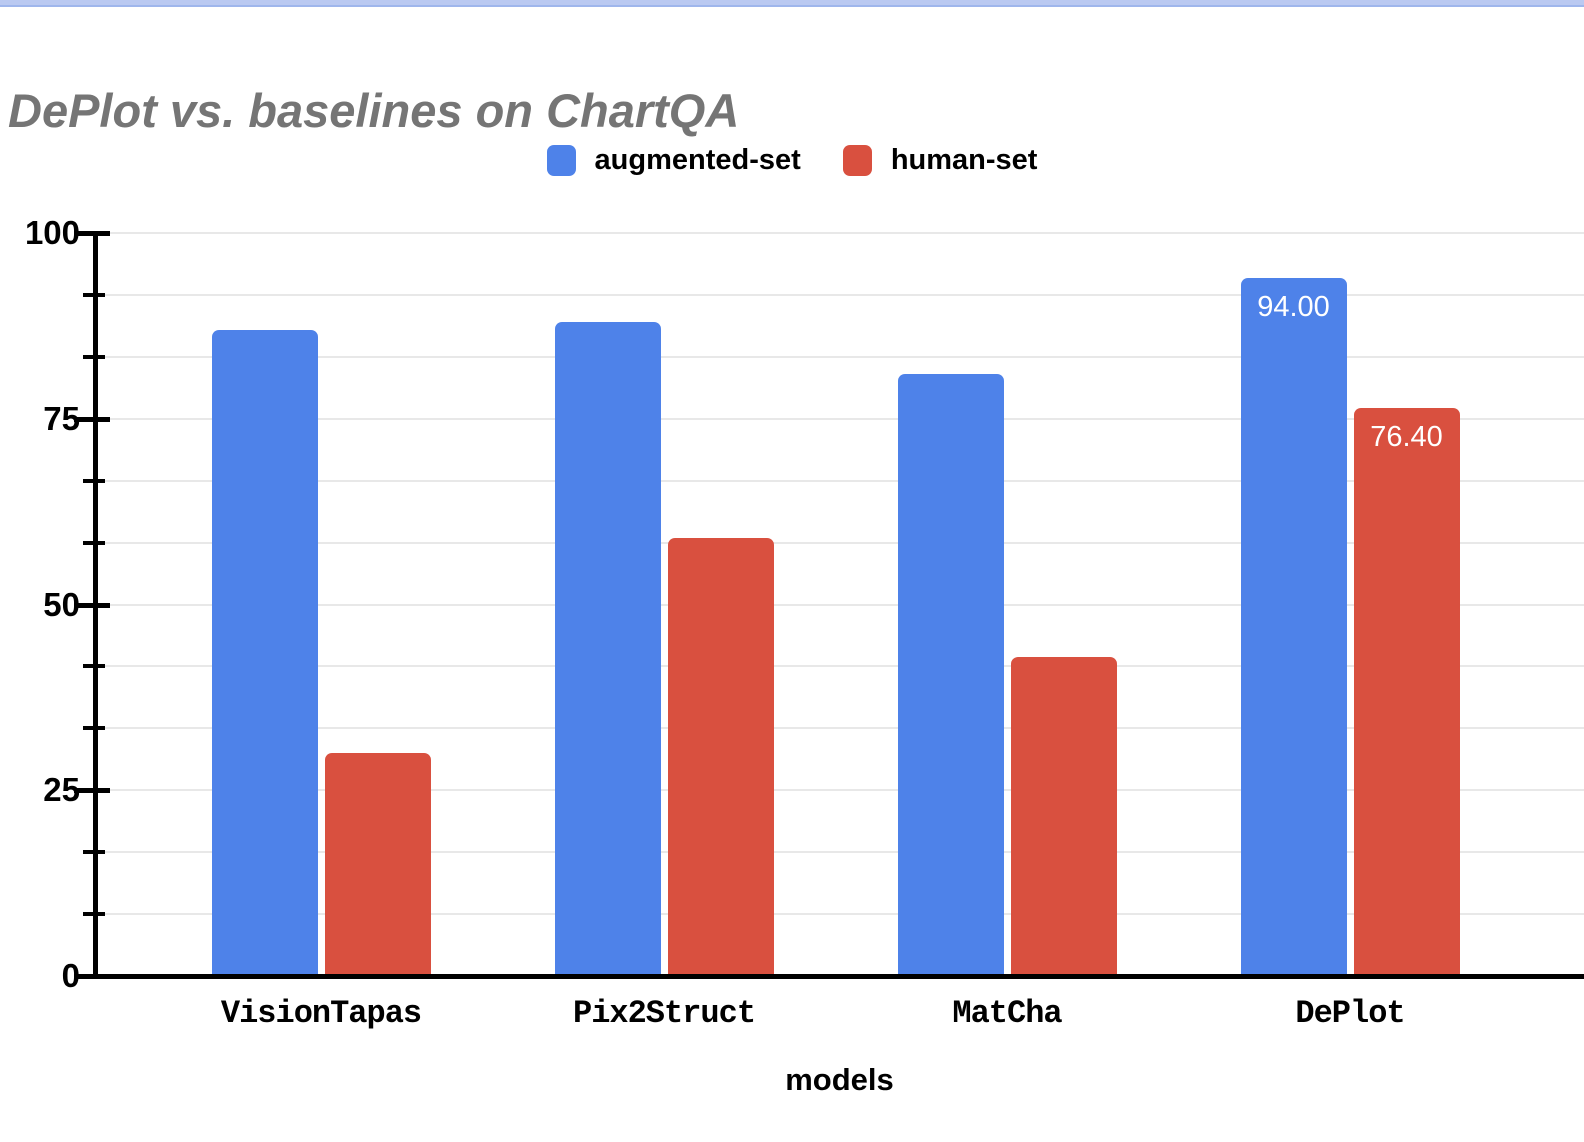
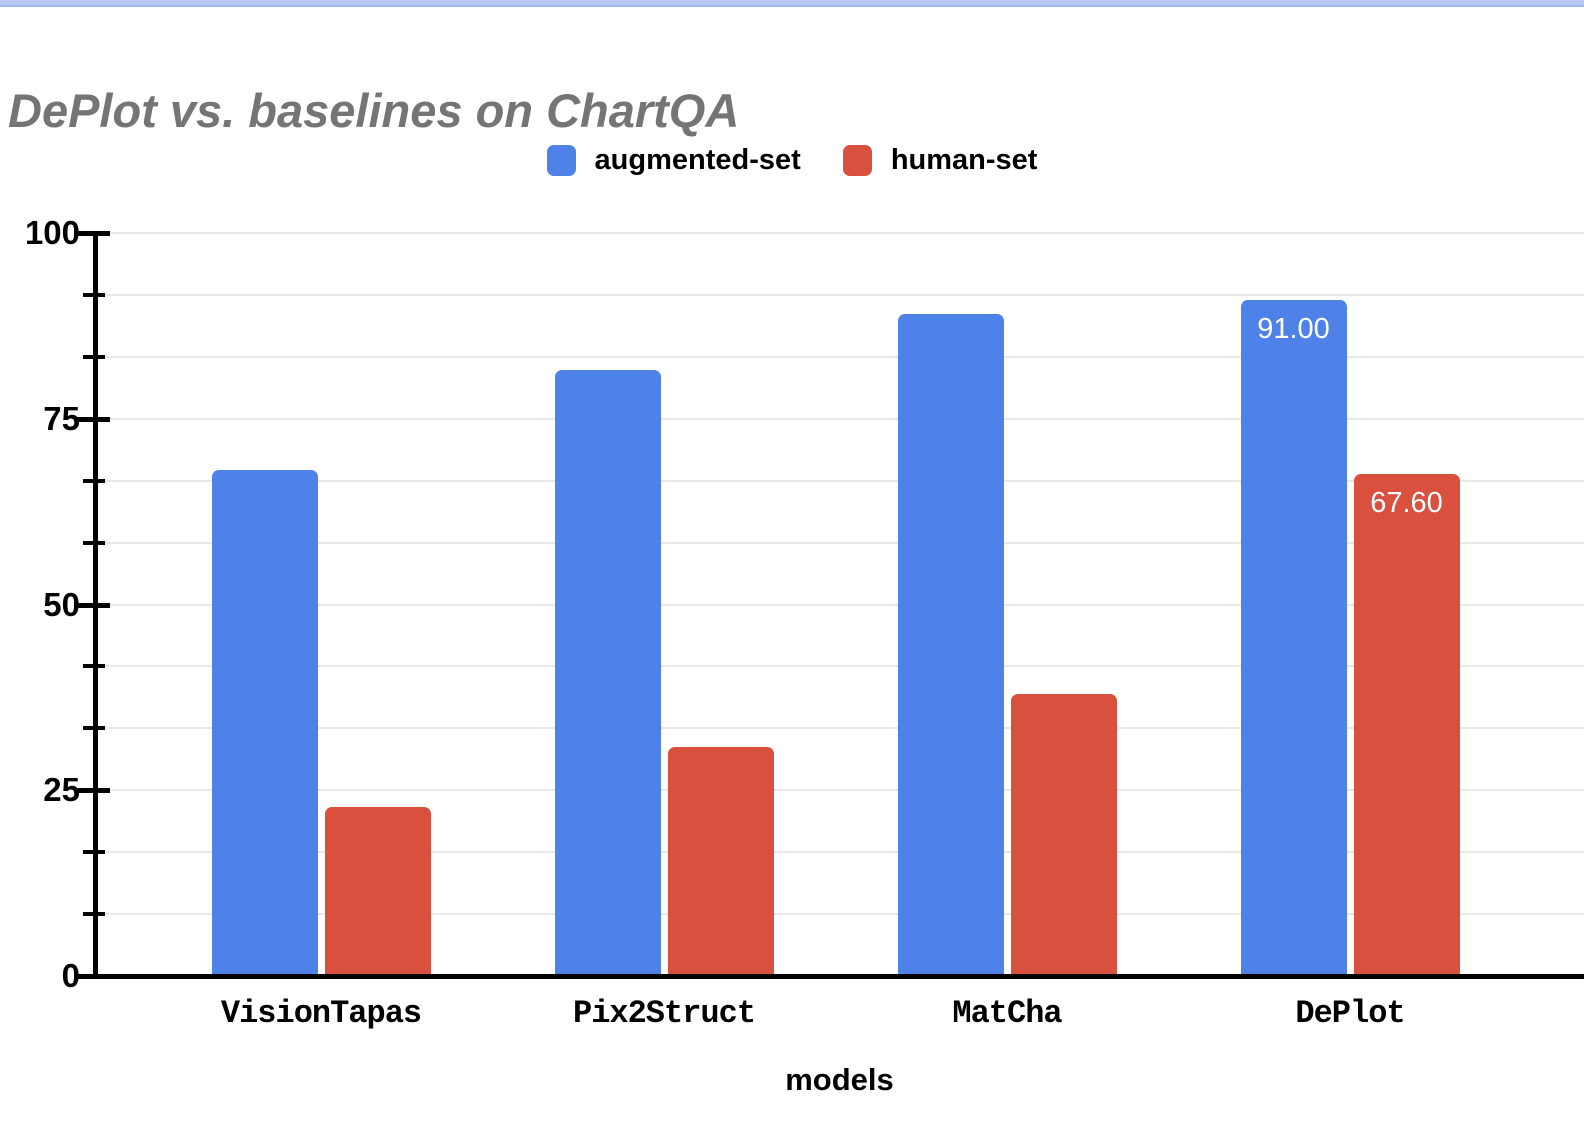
augmented-set/VisionTapas: 87 -> 68
human-set/VisionTapas: 30 -> 23
augmented-set/Pix2Struct: 88 -> 82
human-set/Pix2Struct: 59 -> 31
augmented-set/MatCha: 81 -> 89
human-set/MatCha: 43 -> 38
augmented-set/DePlot: 94.00 -> 91.00
human-set/DePlot: 76.40 -> 67.60
